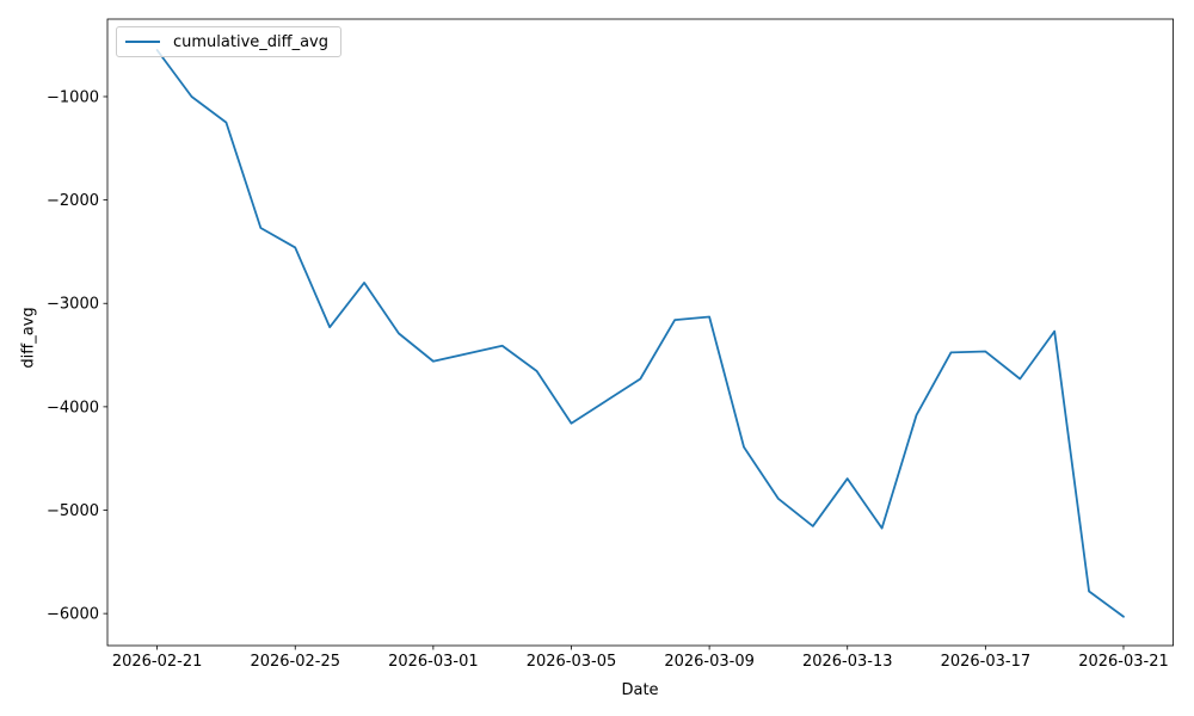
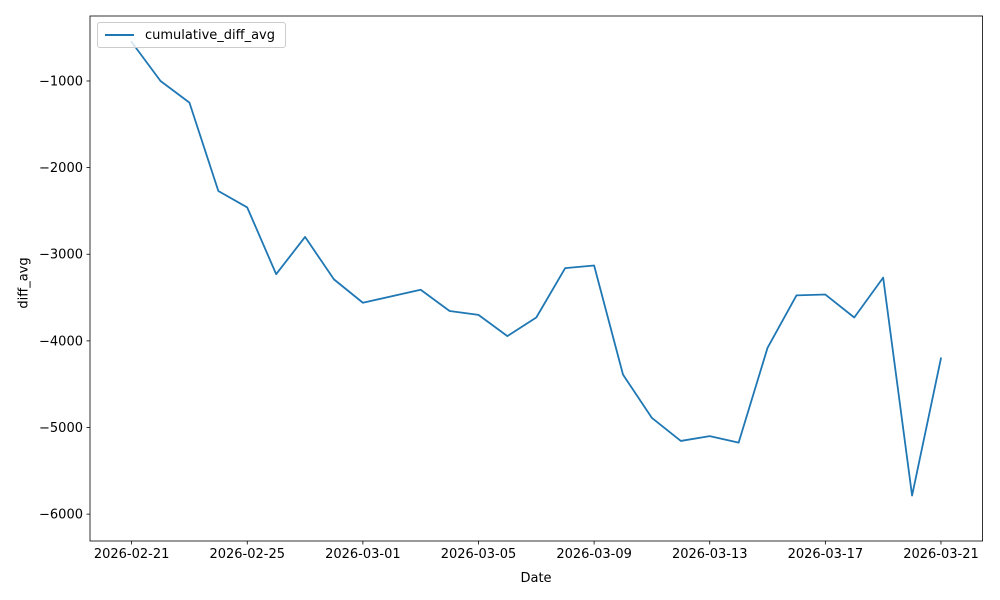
2026-03-05: -4200 -> -3700
2026-03-13: -4700 -> -5100
2026-03-21: -6000 -> -4200
